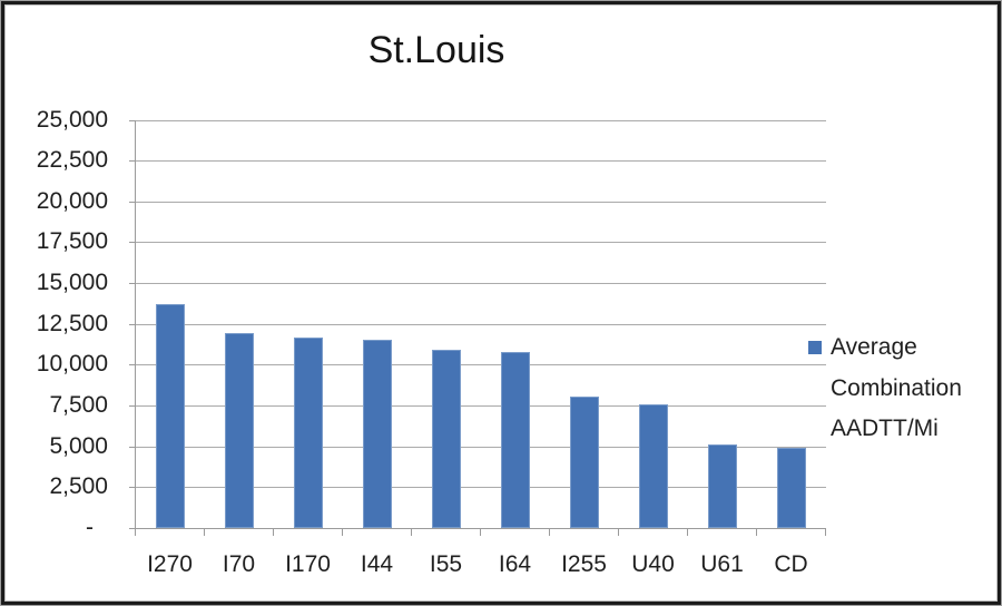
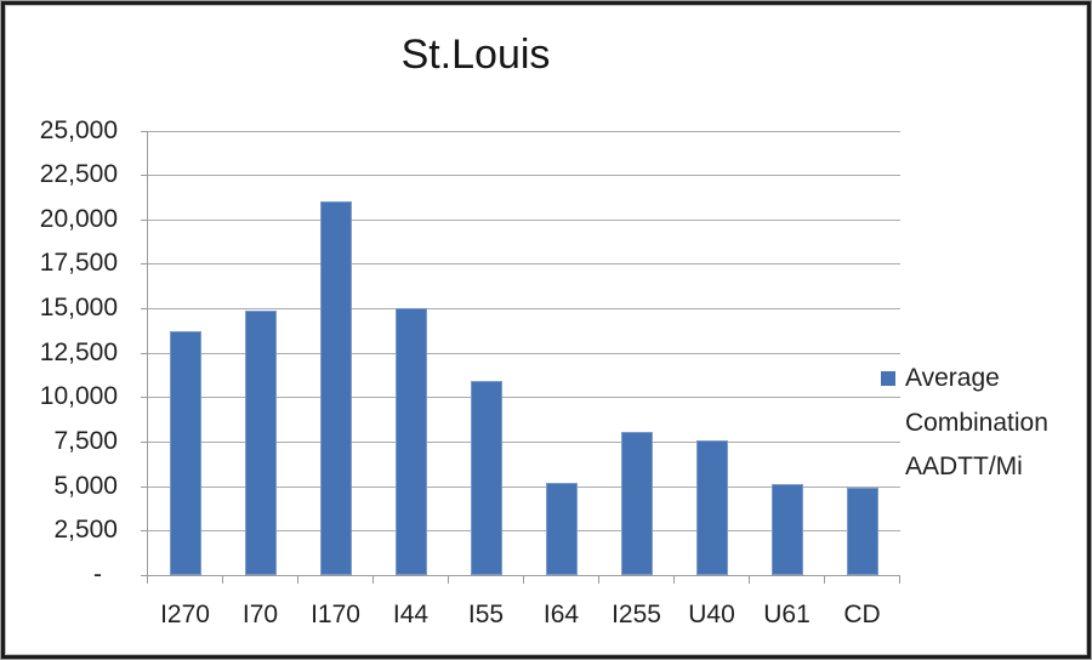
I70: 12000 -> 14900
I170: 11600 -> 21000
I44: 11600 -> 15000
I64: 10800 -> 5200
